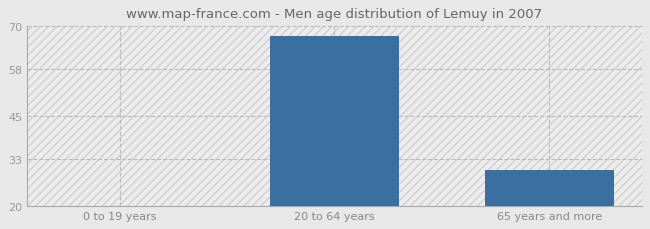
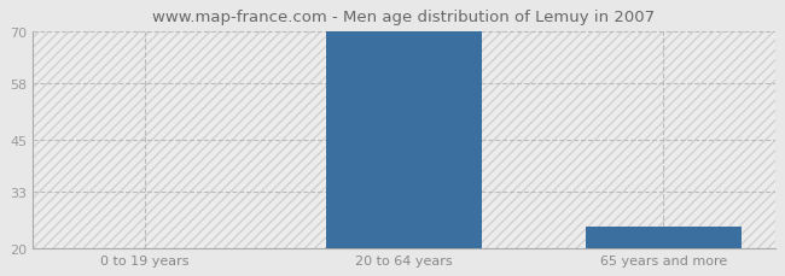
20 to 64 years: 67 -> 70
65 years and more: 30 -> 25
